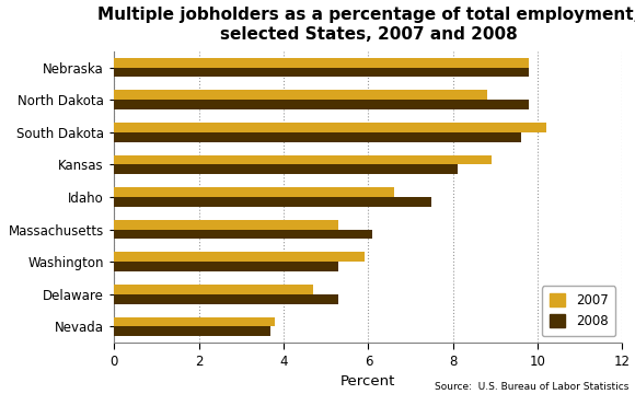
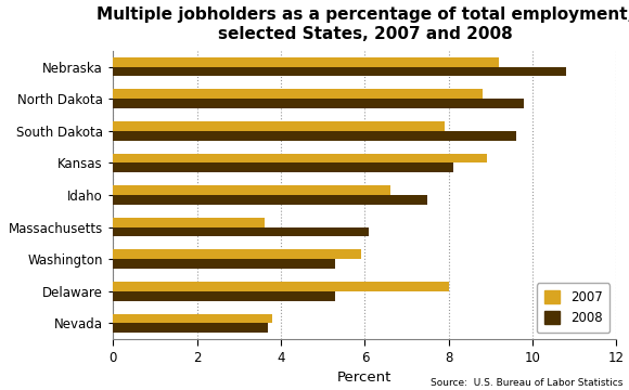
2007/Nebraska: 9.8 -> 9.2
2008/Nebraska: 9.8 -> 10.8
2007/South Dakota: 10.2 -> 7.9
2007/Massachusetts: 5.3 -> 3.6
2007/Delaware: 4.7 -> 8.0
